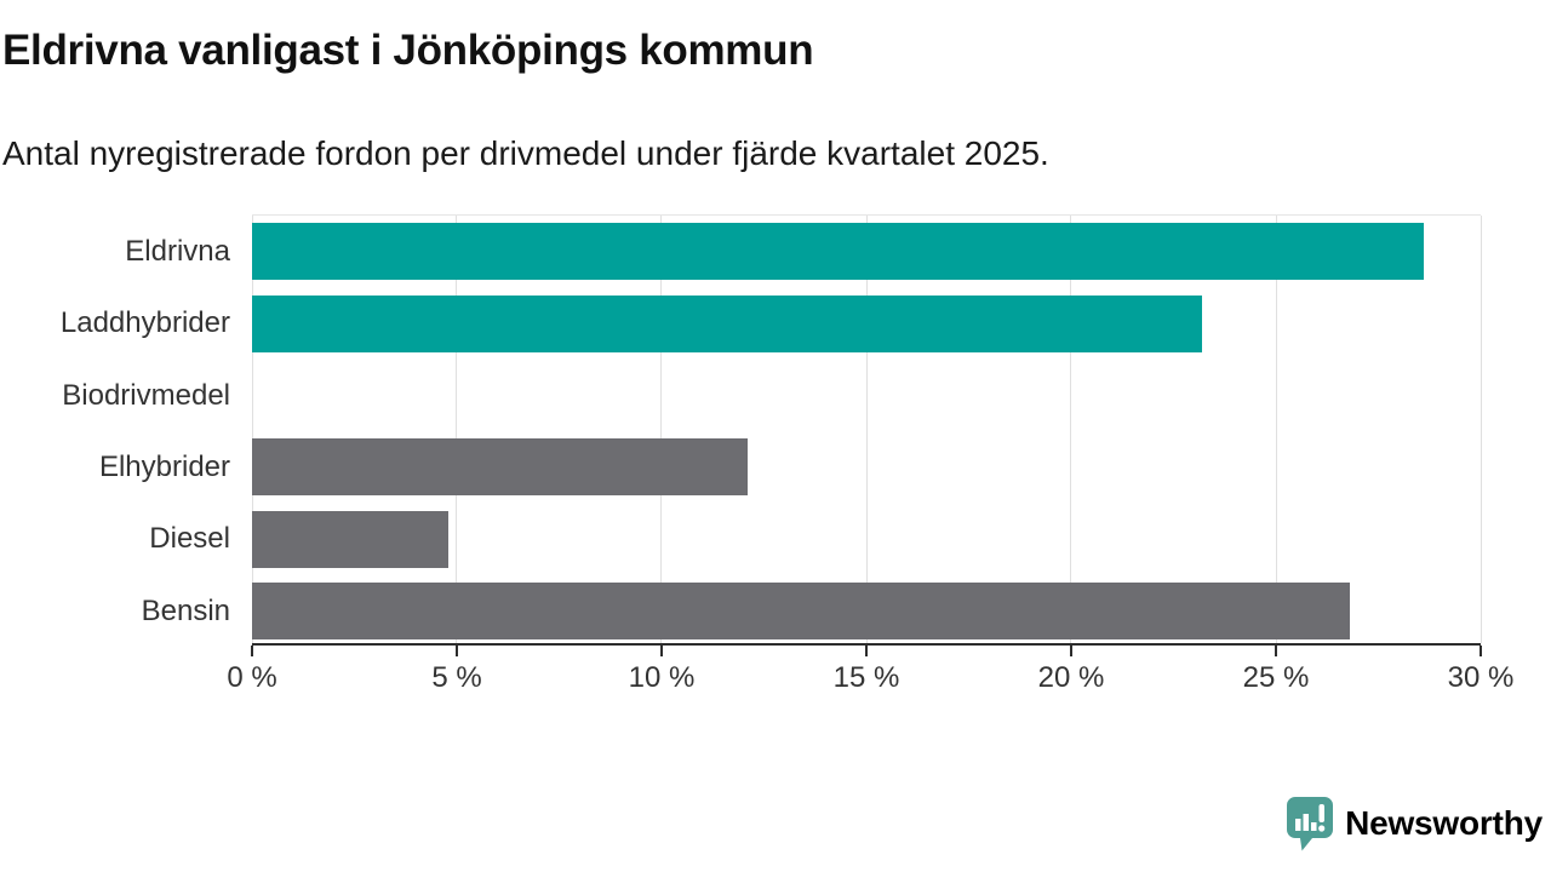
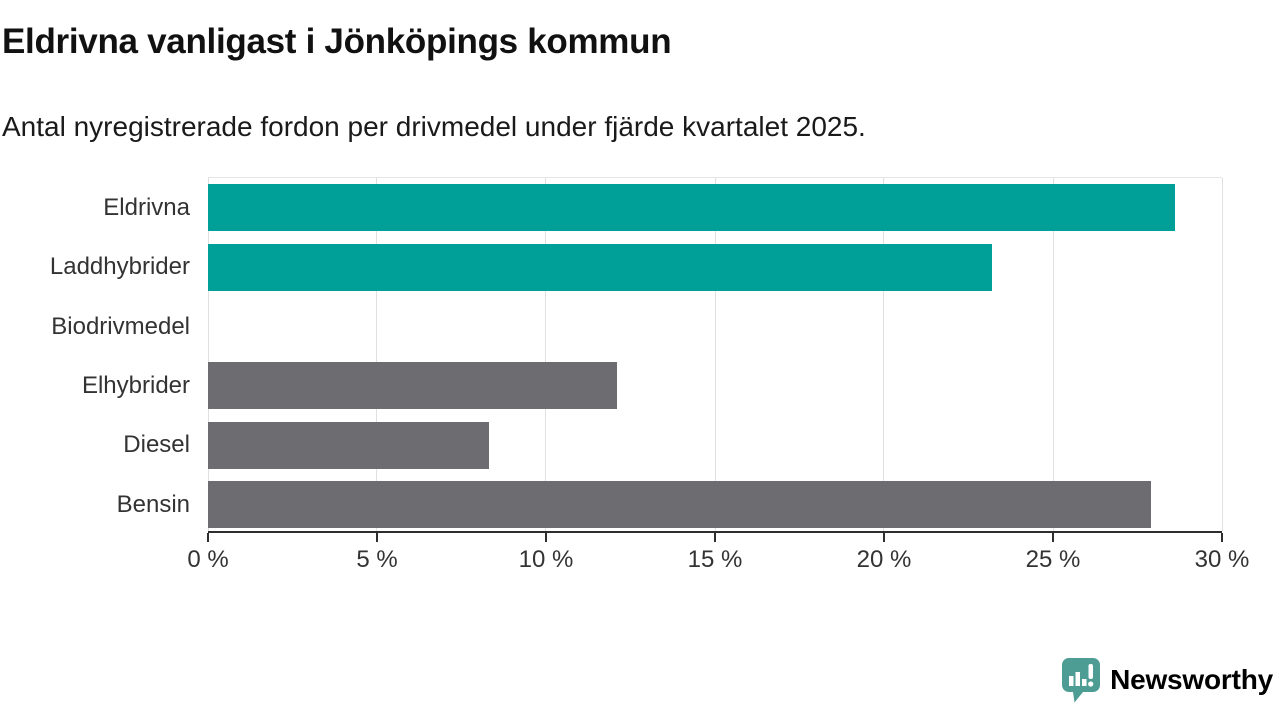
Diesel: 4.8% -> 8.3%
Bensin: 26.8% -> 27.9%
